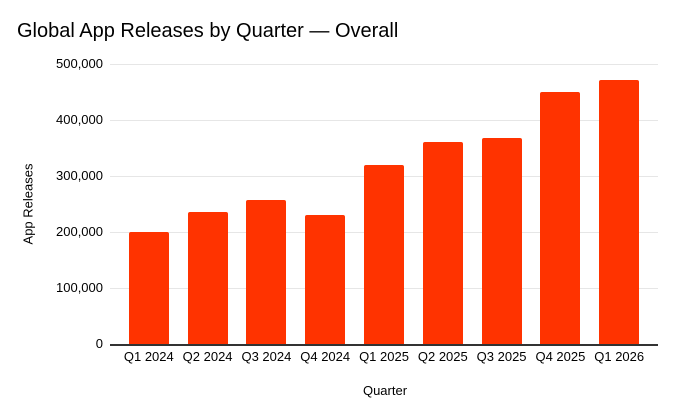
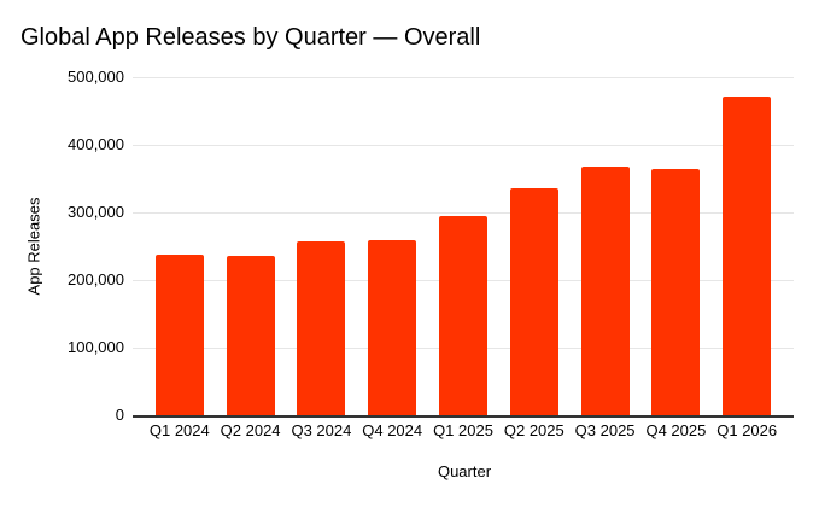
Q1 2024: 200000 -> 240000
Q4 2024: 230000 -> 260000
Q1 2025: 320000 -> 290000
Q2 2025: 360000 -> 340000
Q4 2025: 450000 -> 360000
